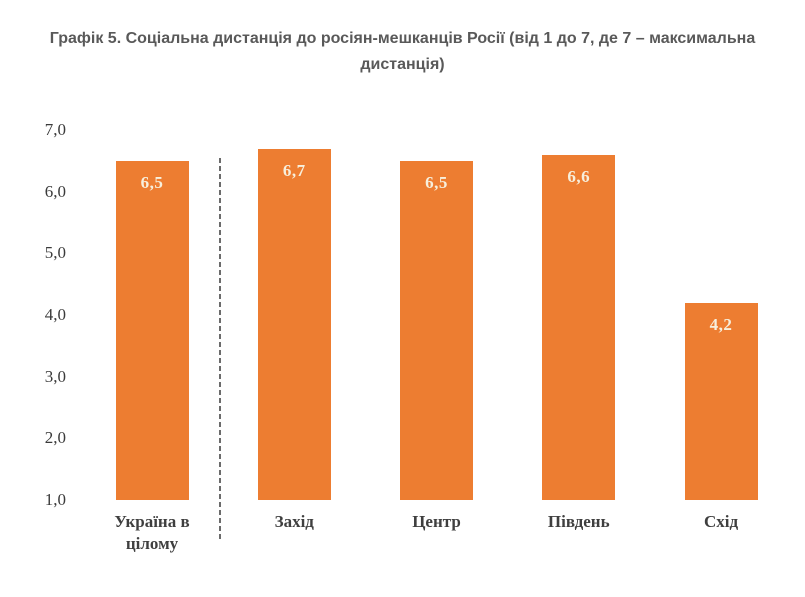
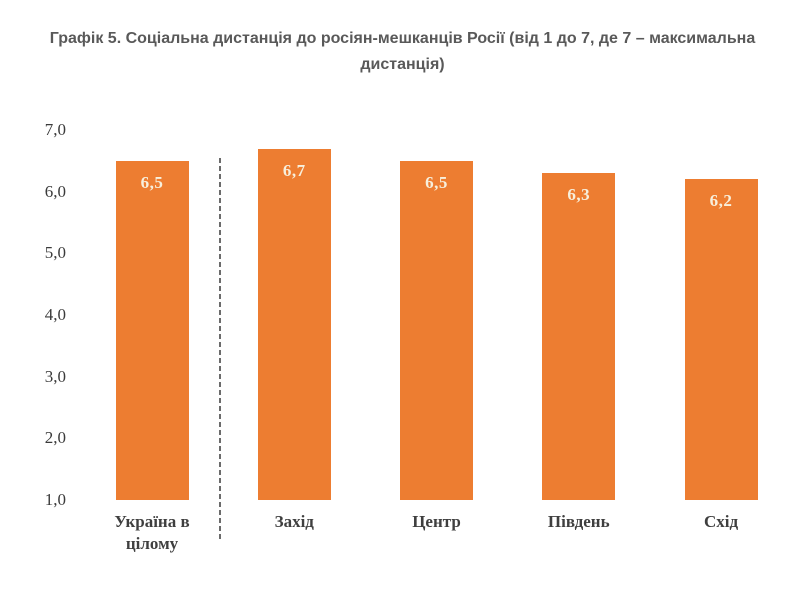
Південь: 6,6 -> 6,3
Схід: 4,2 -> 6,2
